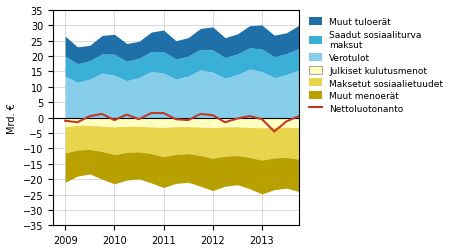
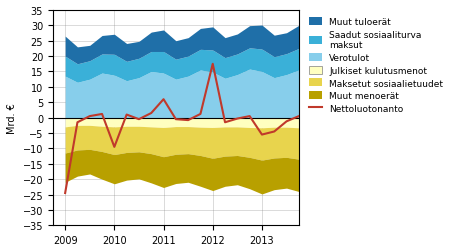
Nettoluotonanto/2009: -1.0 -> -24.5
Nettoluotonanto/2010: -0.8 -> -9.5
Nettoluotonanto/2011: 1.5 -> 6.0
Nettoluotonanto/2012: 0.8 -> 17.5
Nettoluotonanto/2013: -0.5 -> -5.5
